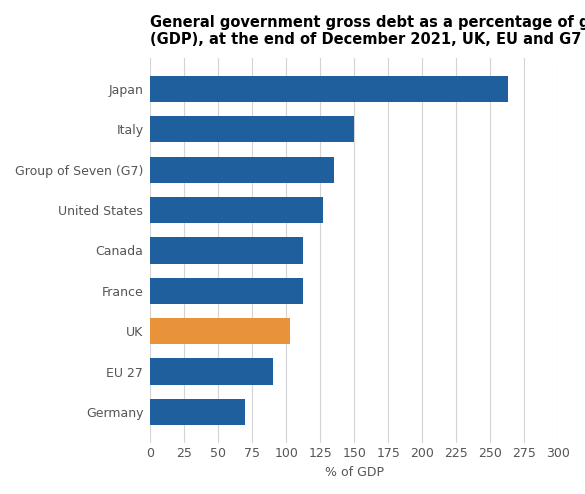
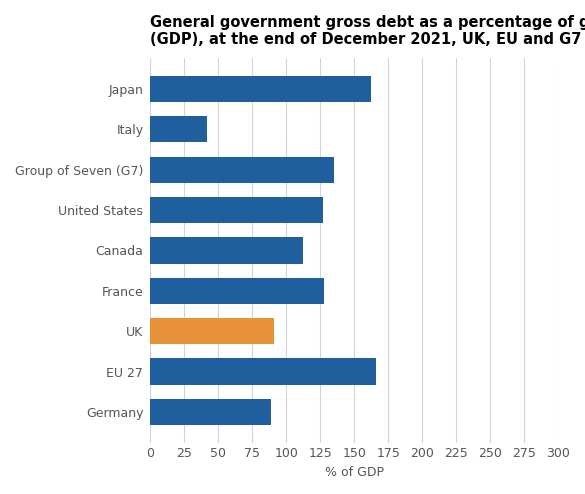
Japan: 263 -> 162
Italy: 150 -> 42
France: 112 -> 128
UK: 103 -> 91
EU 27: 90 -> 166
Germany: 70 -> 89
